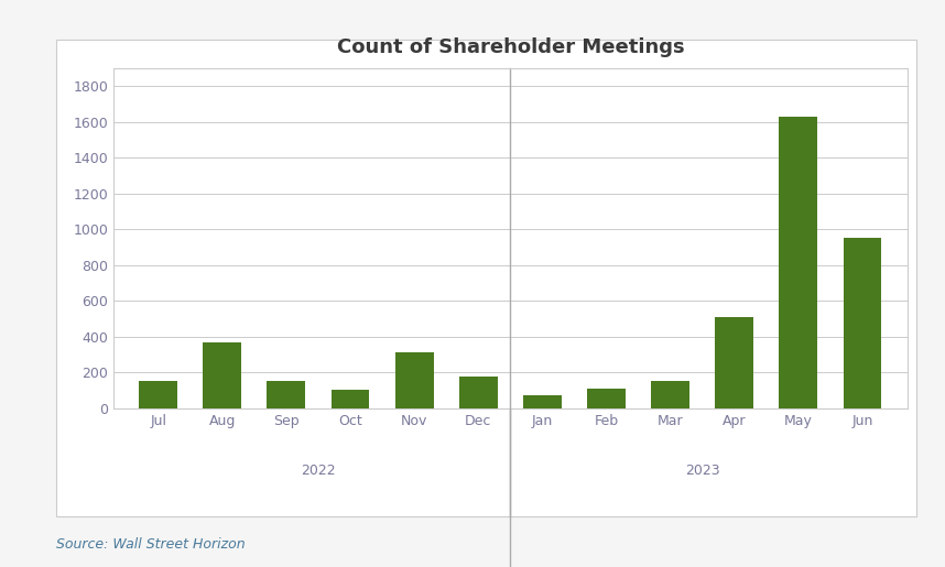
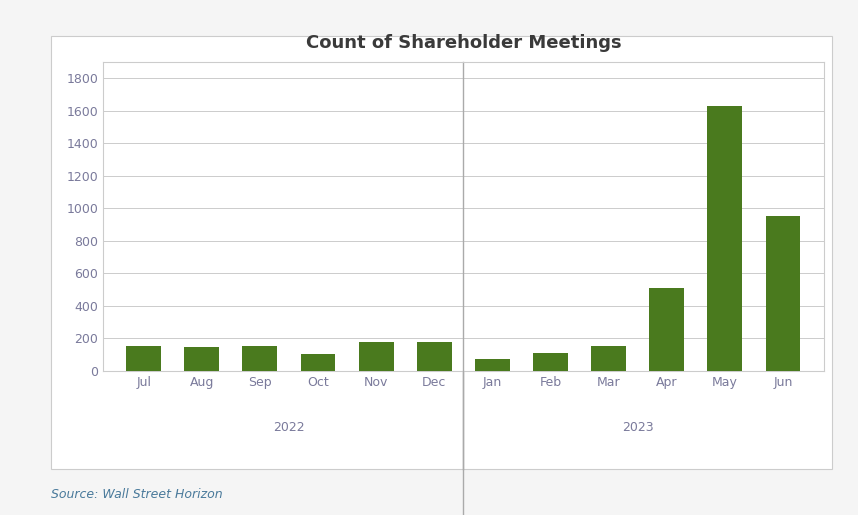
Aug: 370 -> 140
Nov: 310 -> 180
